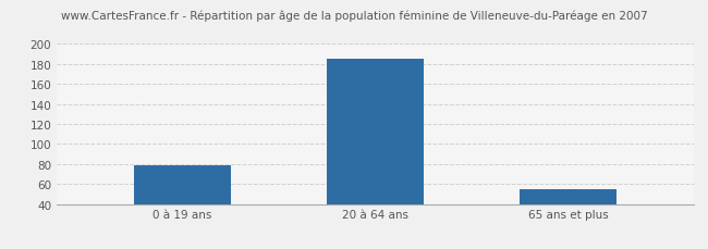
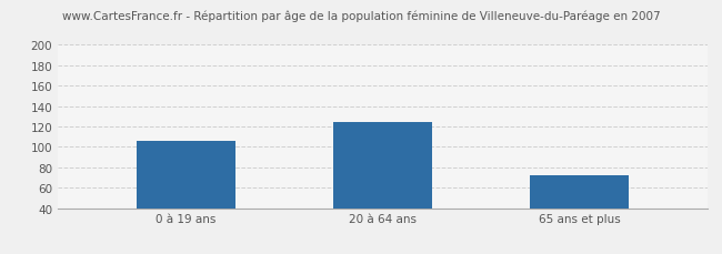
0 à 19 ans: 79 -> 106
20 à 64 ans: 185 -> 124
65 ans et plus: 55 -> 72
